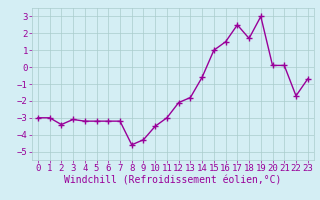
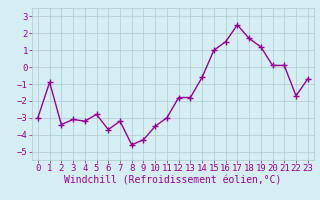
1: -3.0 -> -0.9
5: -3.2 -> -2.8
6: -3.2 -> -3.7
12: -2.1 -> -1.8
19: 3.0 -> 1.2
